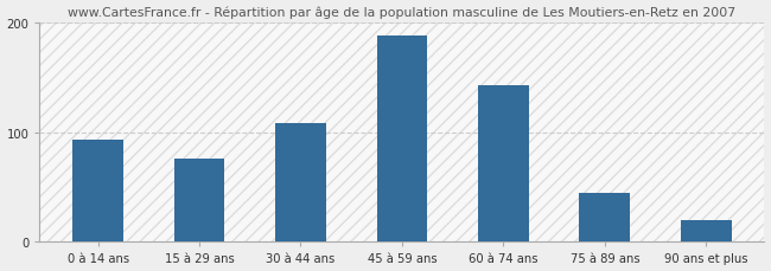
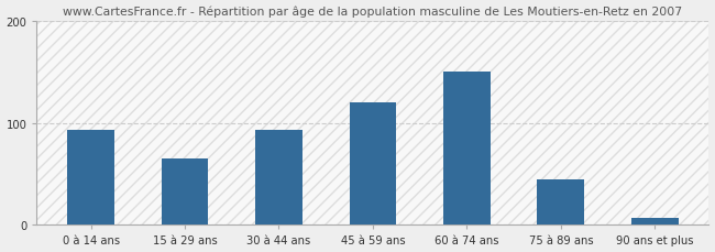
15 à 29 ans: 76 -> 65
30 à 44 ans: 108 -> 93
45 à 59 ans: 188 -> 120
60 à 74 ans: 142 -> 150
90 ans et plus: 20 -> 7
